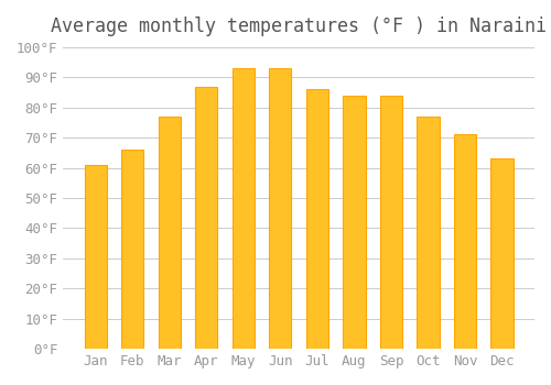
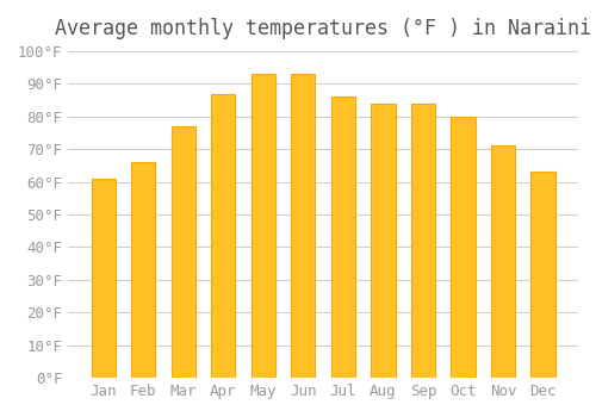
Oct: 77°F -> 80°F
